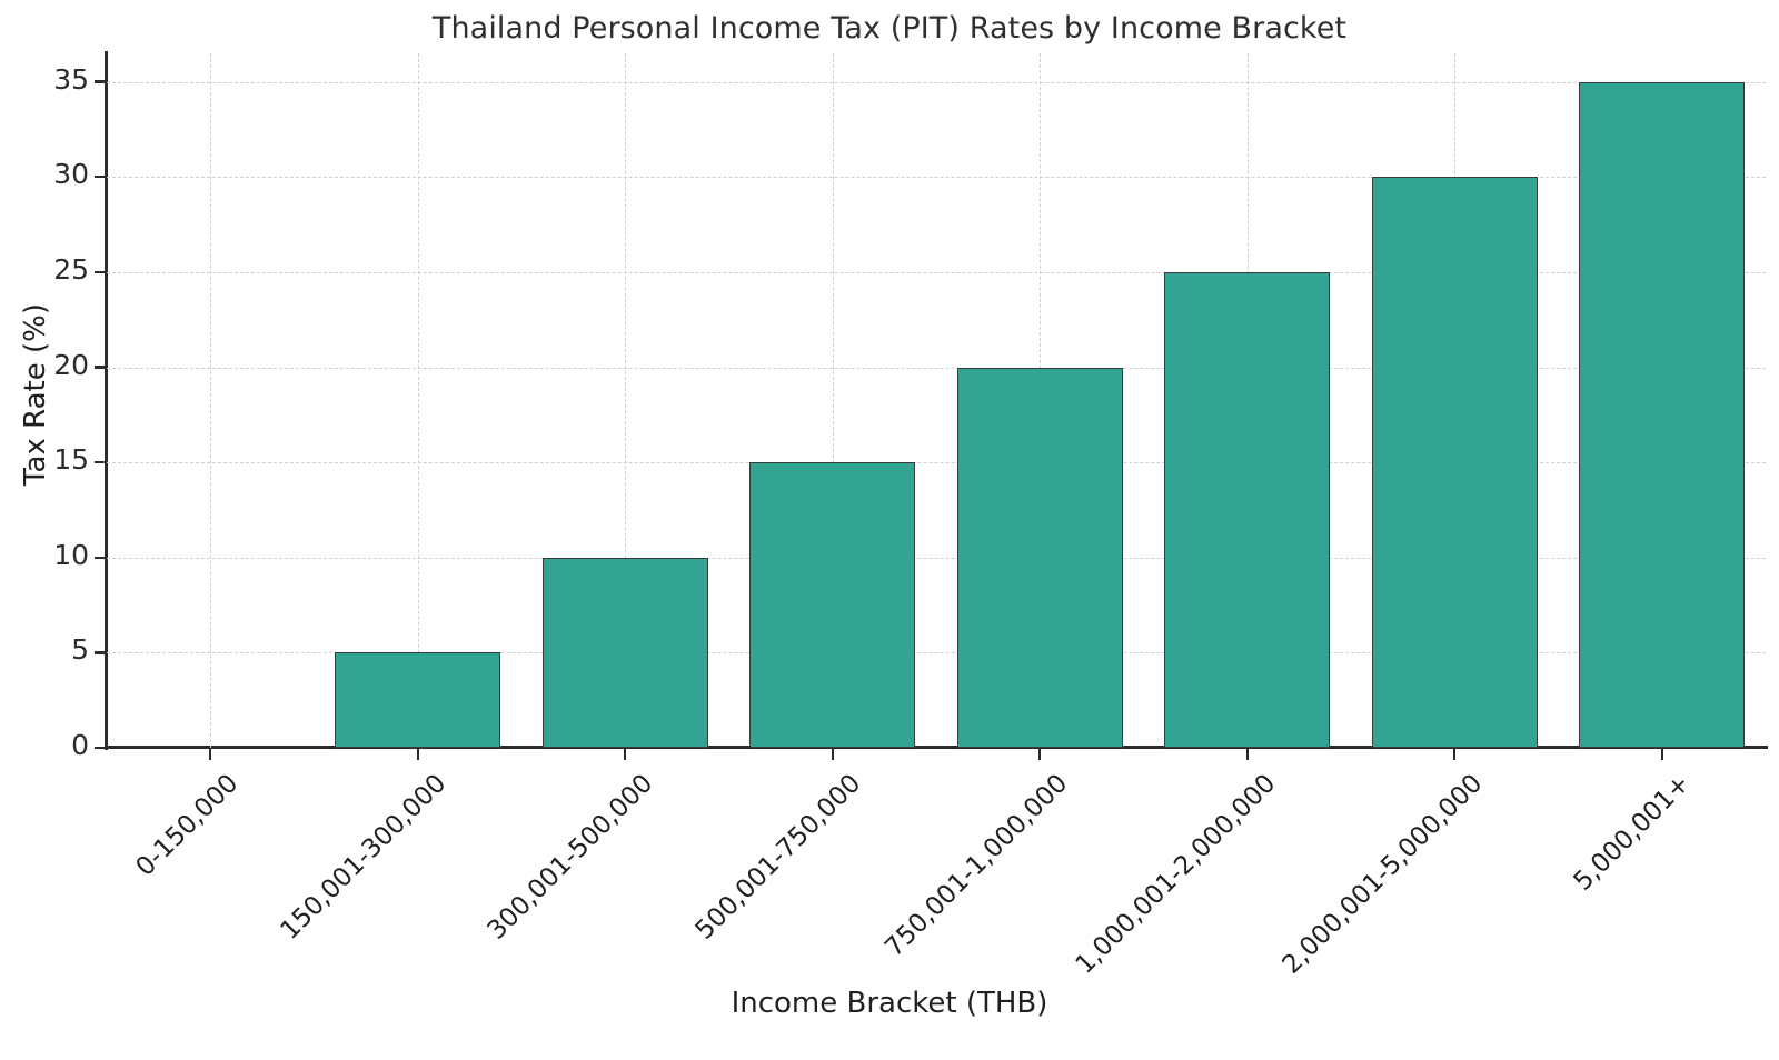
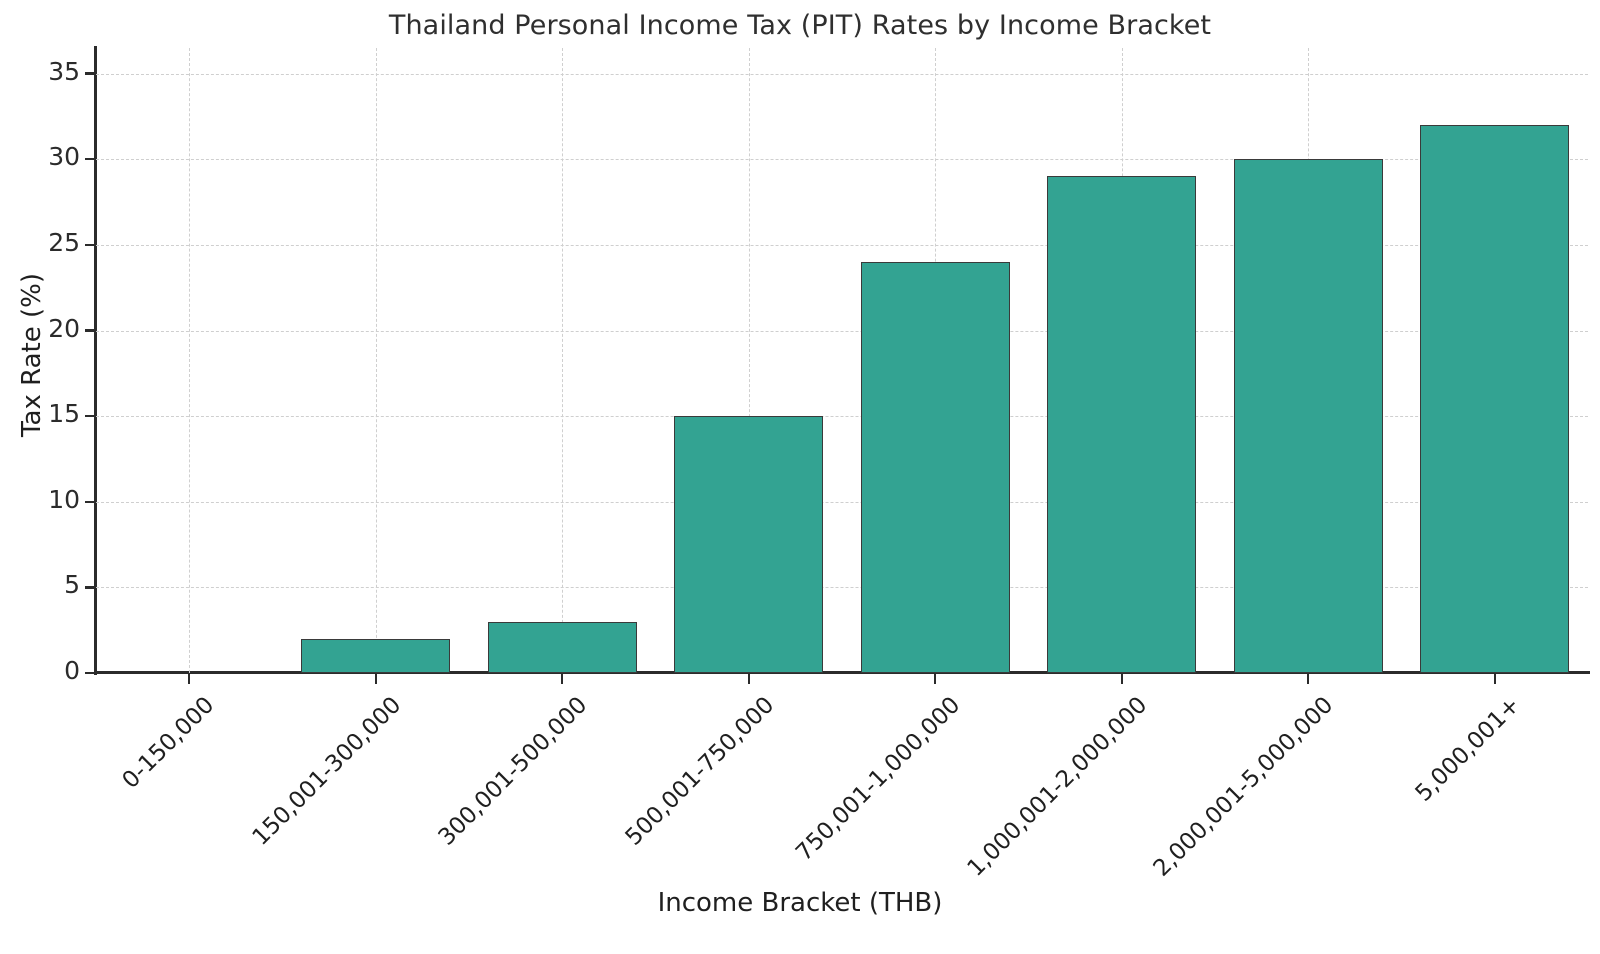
150,001-300,000: 5 -> 2
300,001-500,000: 10 -> 3
750,001-1,000,000: 20 -> 24
1,000,001-2,000,000: 25 -> 29
5,000,001+: 35 -> 32
